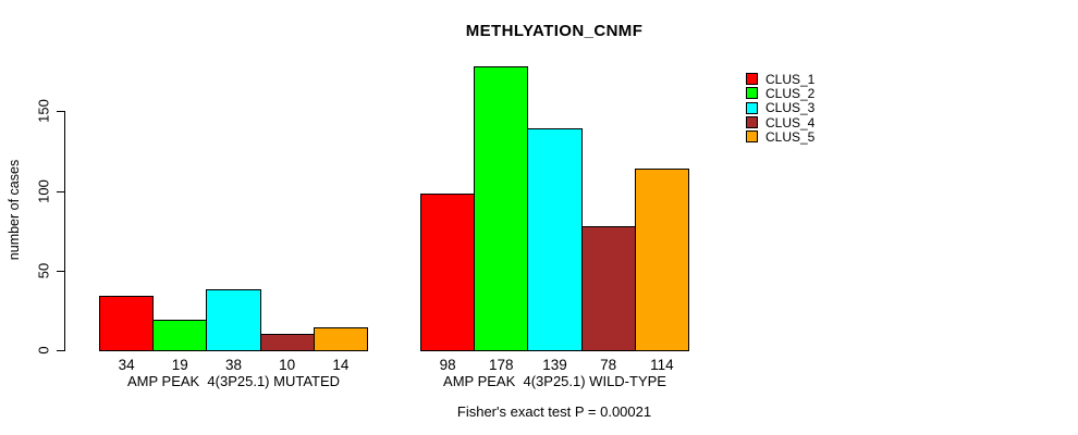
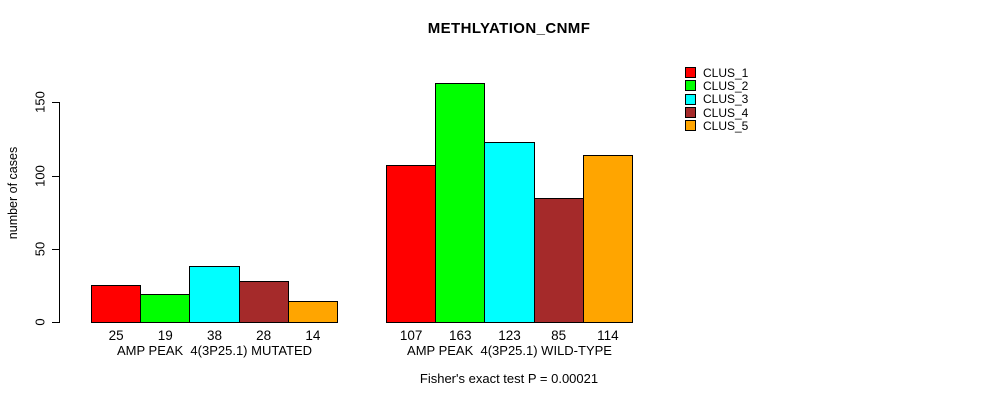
CLUS_1/AMP PEAK 4(3P25.1) MUTATED: 34 -> 25
CLUS_4/AMP PEAK 4(3P25.1) MUTATED: 10 -> 28
CLUS_1/AMP PEAK 4(3P25.1) WILD-TYPE: 98 -> 107
CLUS_2/AMP PEAK 4(3P25.1) WILD-TYPE: 178 -> 163
CLUS_3/AMP PEAK 4(3P25.1) WILD-TYPE: 139 -> 123
CLUS_4/AMP PEAK 4(3P25.1) WILD-TYPE: 78 -> 85
